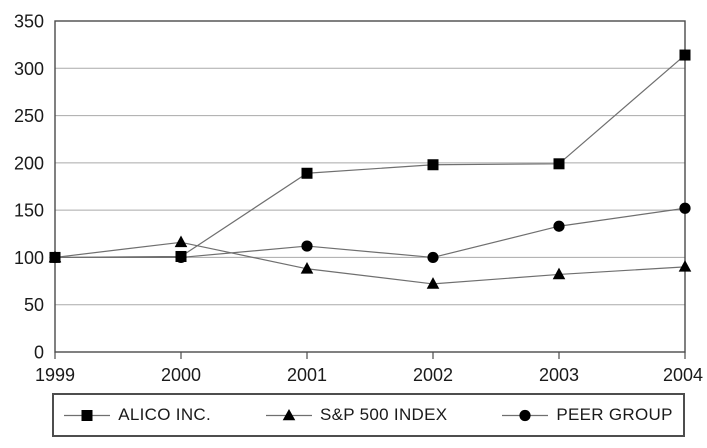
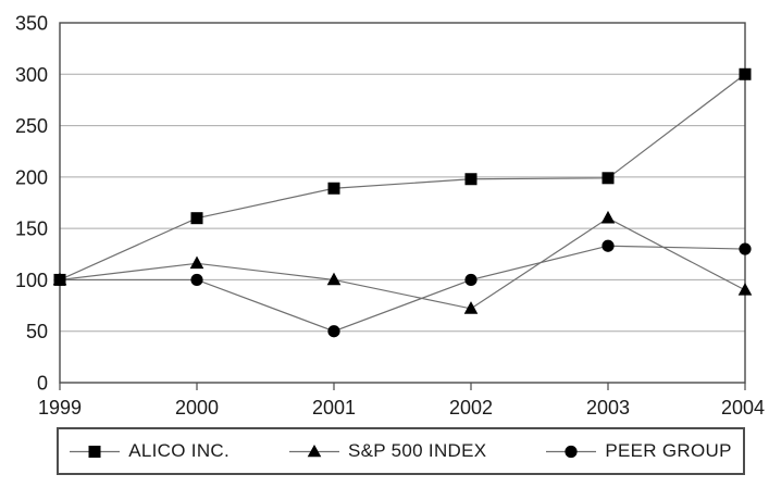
ALICO INC./2000: 100 -> 160
S&P 500 INDEX/2001: 90 -> 100
PEER GROUP/2001: 110 -> 50
S&P 500 INDEX/2003: 80 -> 160
ALICO INC./2004: 310 -> 300
PEER GROUP/2004: 150 -> 130
